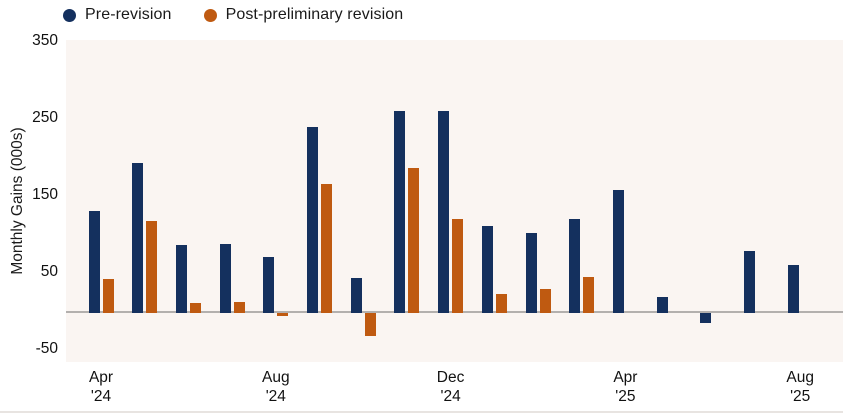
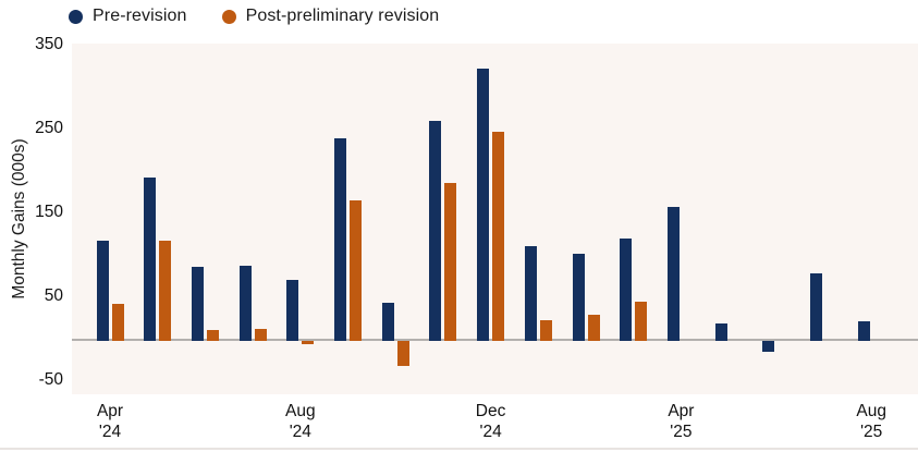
Pre-revision/Apr '24: 130 -> 120
Pre-revision/Dec '24: 260 -> 320
Post-preliminary revision/Dec '24: 120 -> 250
Pre-revision/Aug '25: 60 -> 20
